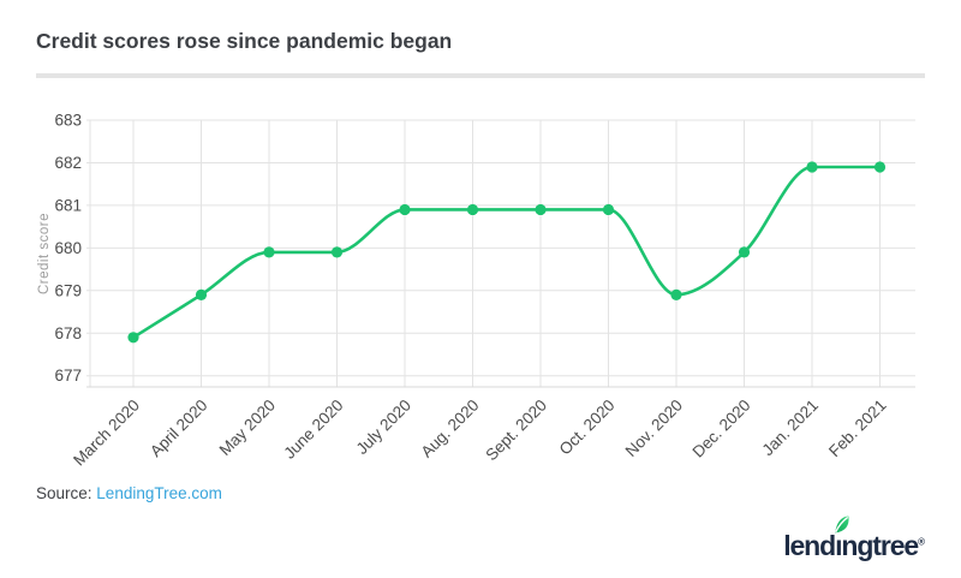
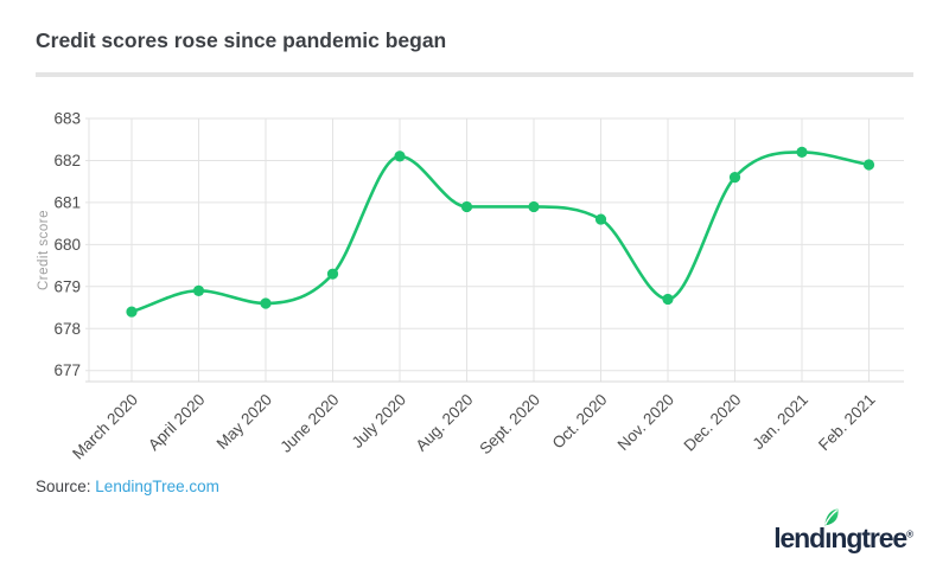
March 2020: 677.9 -> 678.4
May 2020: 679.9 -> 678.6
June 2020: 679.9 -> 679.3
July 2020: 680.9 -> 682.1
Oct. 2020: 680.9 -> 680.6
Nov. 2020: 678.9 -> 678.7
Dec. 2020: 679.9 -> 681.6
Jan. 2021: 681.9 -> 682.2
